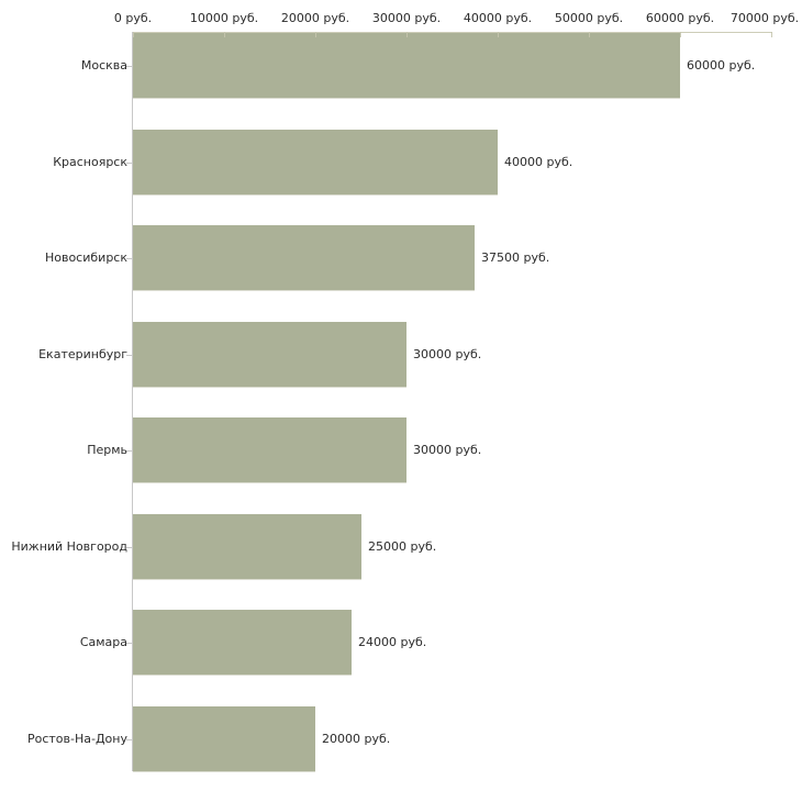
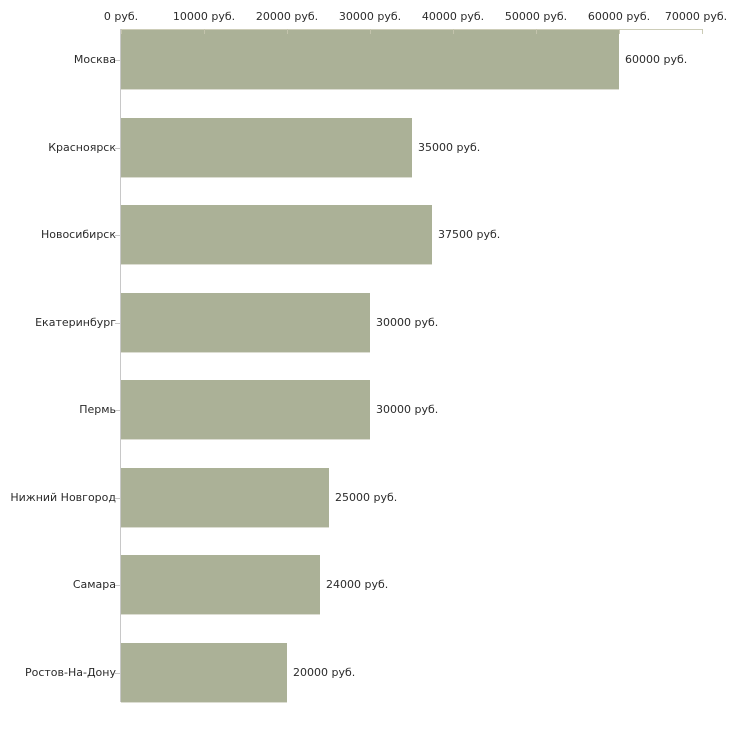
Красноярск: 40000 -> 35000
